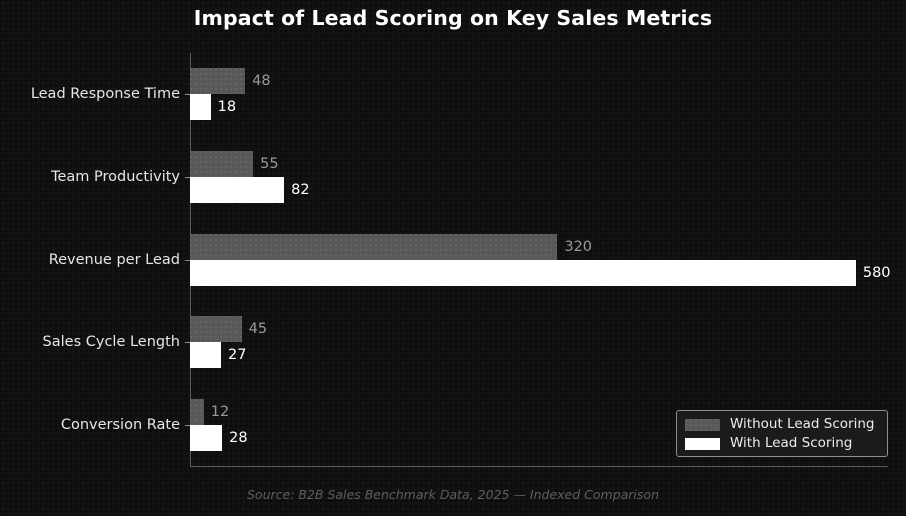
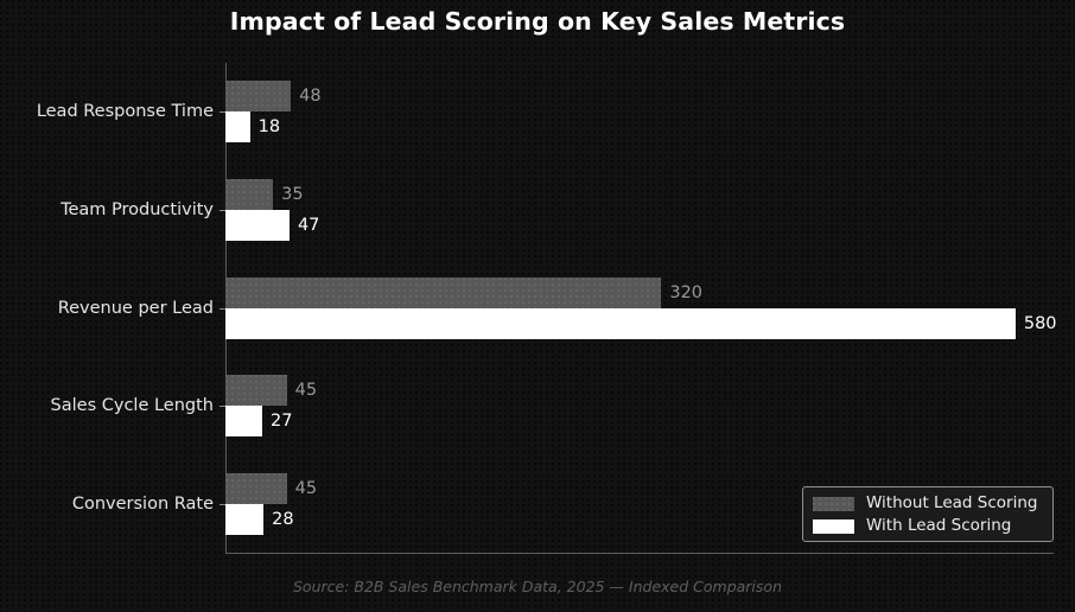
Without Lead Scoring/Team Productivity: 55 -> 35
With Lead Scoring/Team Productivity: 82 -> 47
Without Lead Scoring/Conversion Rate: 12 -> 45
